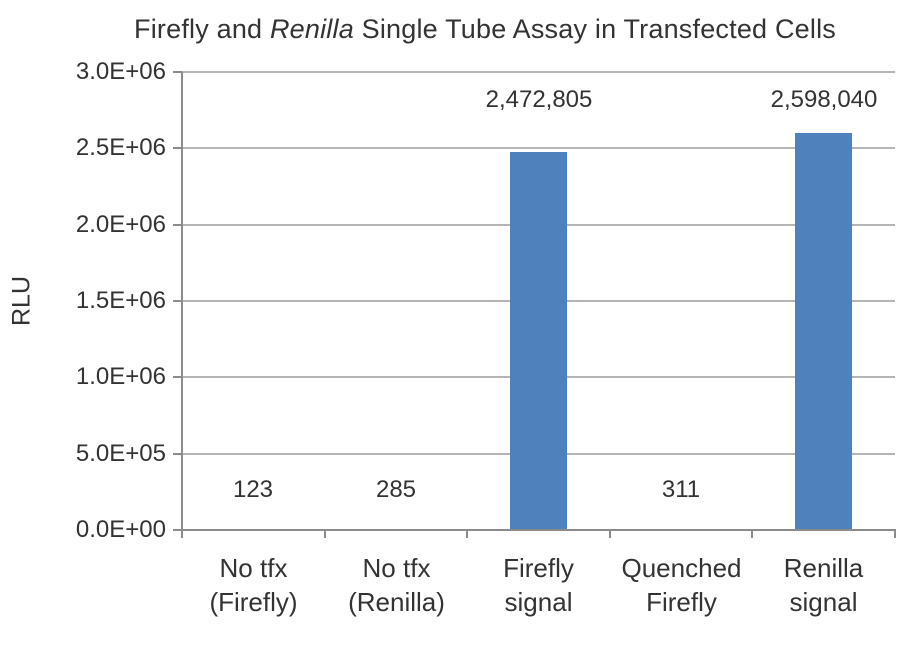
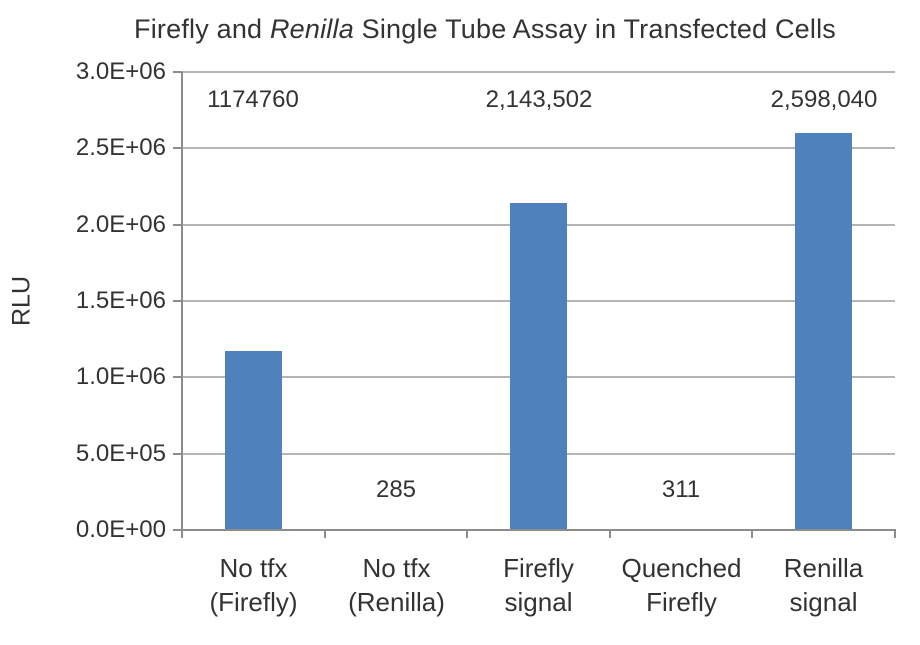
No tfx (Firefly): 123 -> 1174760
Firefly signal: 2,472,805 -> 2,143,502
